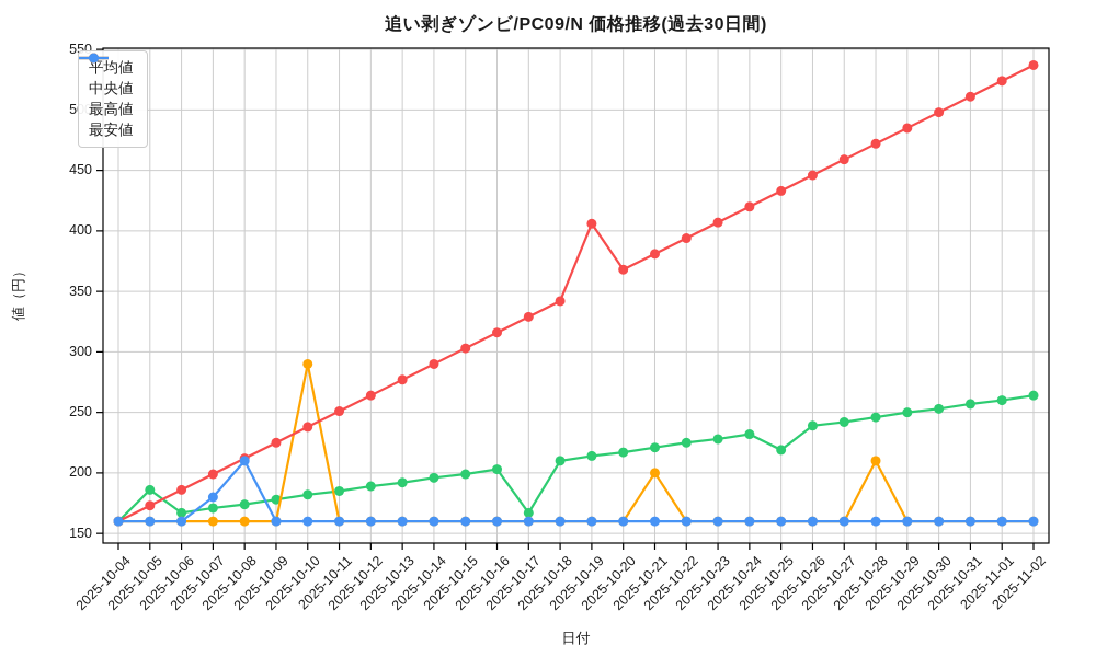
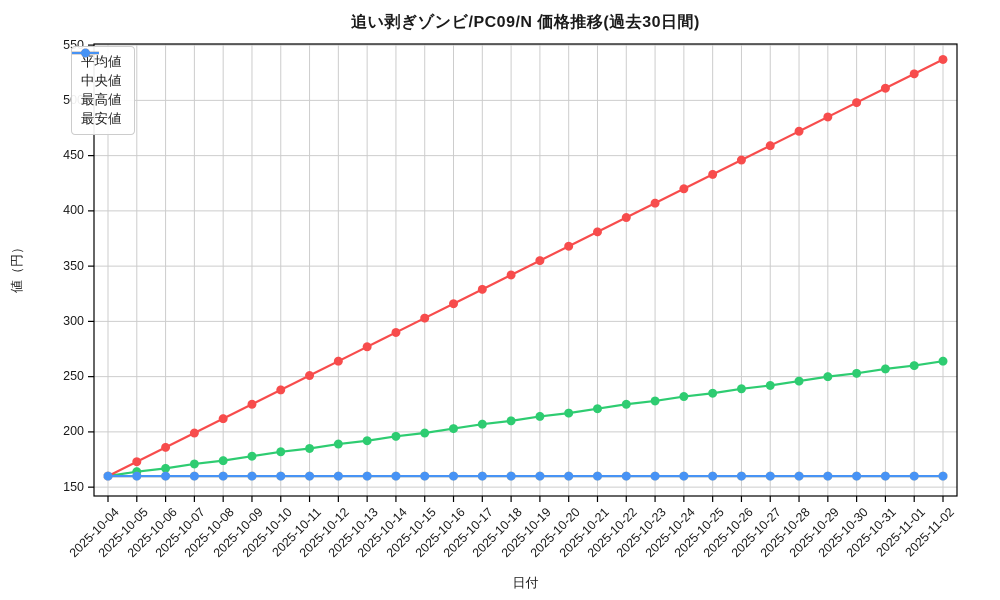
平均値/2025-10-05: 186 -> 164
最安値/2025-10-07: 180 -> 160
最安値/2025-10-08: 210 -> 160
中央値/2025-10-10: 290 -> 160
平均値/2025-10-17: 167 -> 207
最高値/2025-10-19: 406 -> 355
中央値/2025-10-21: 200 -> 160
平均値/2025-10-25: 219 -> 235
中央値/2025-10-28: 210 -> 160
